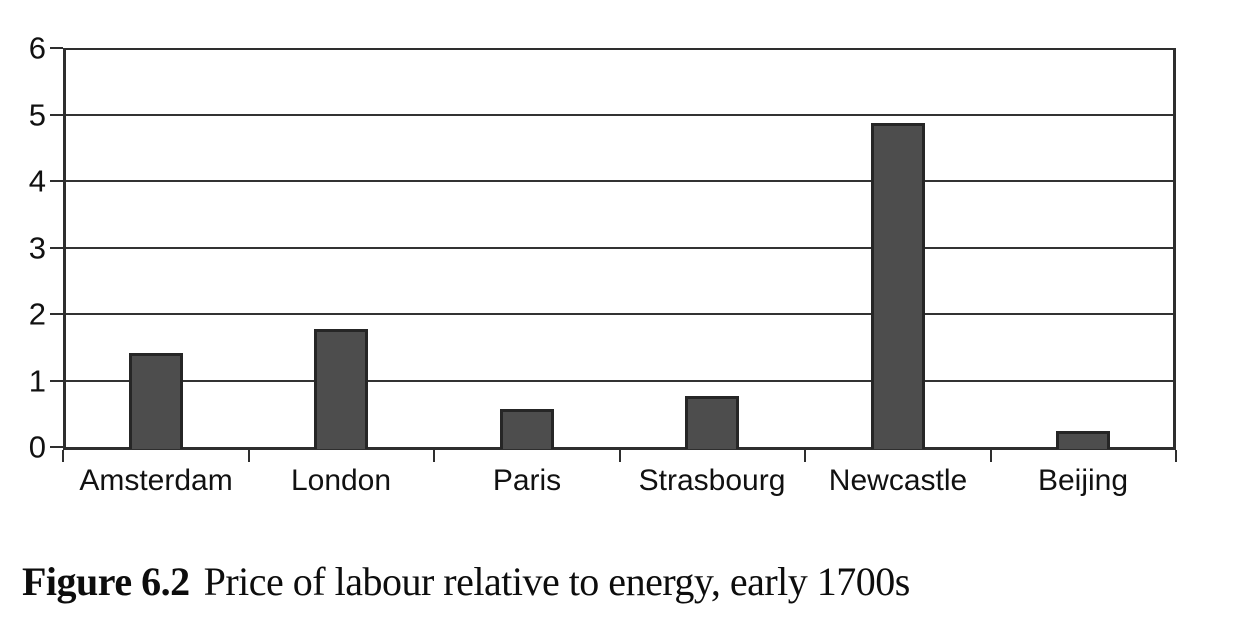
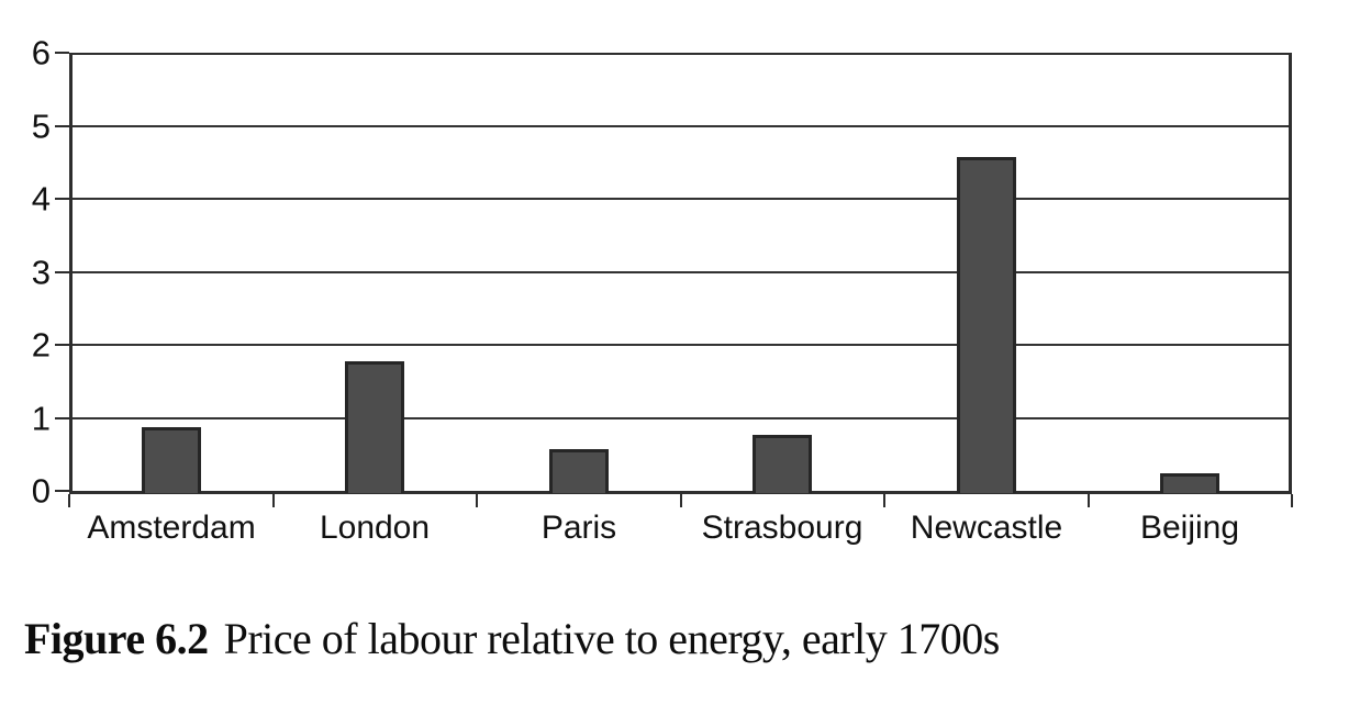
Amsterdam: 1.4 -> 0.9
Newcastle: 4.9 -> 4.6
